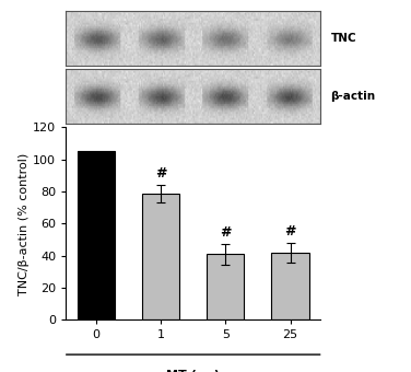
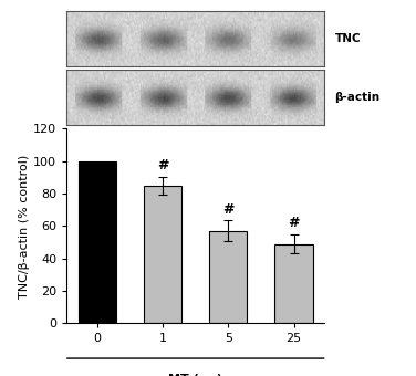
0: 105 -> 100
1: 79 -> 85
5: 41 -> 57
25: 42 -> 49
